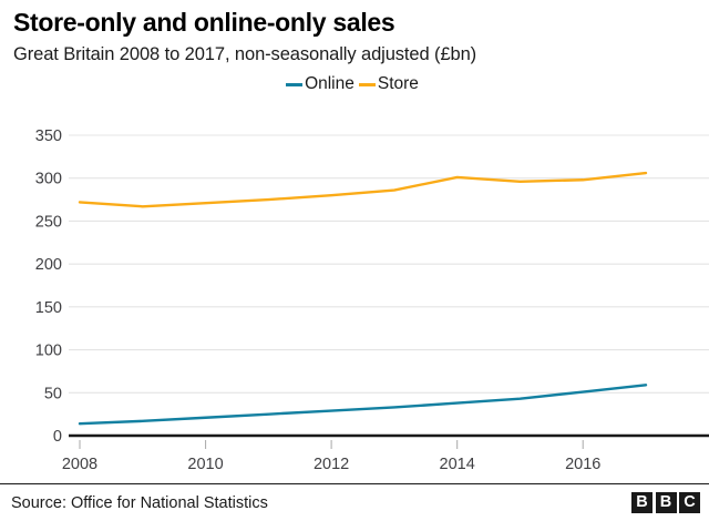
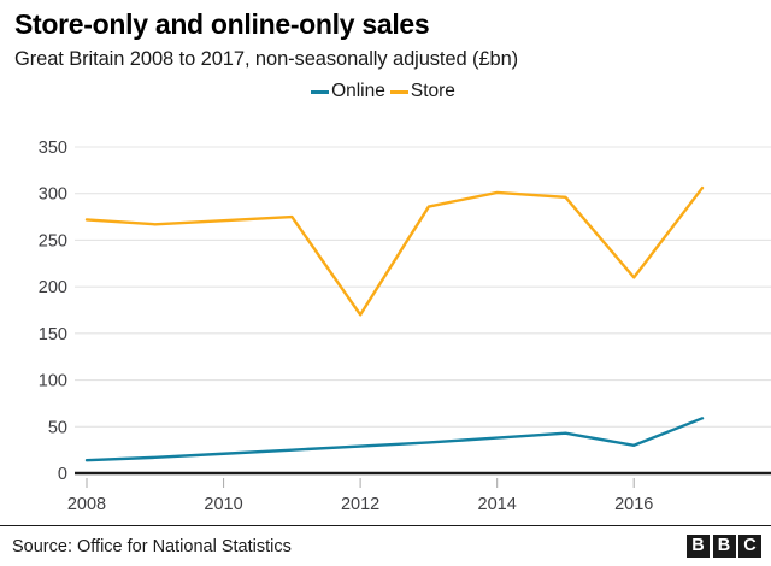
Store/2012: 280 -> 170
Online/2016: 50 -> 30
Store/2016: 300 -> 210
